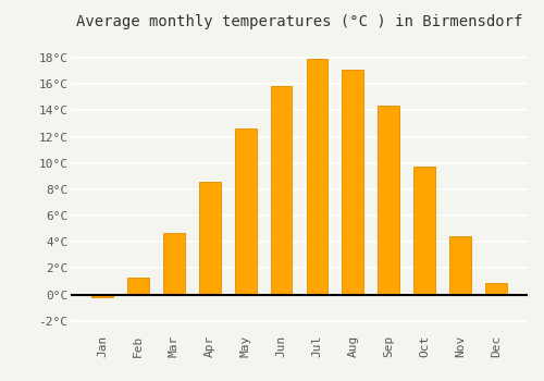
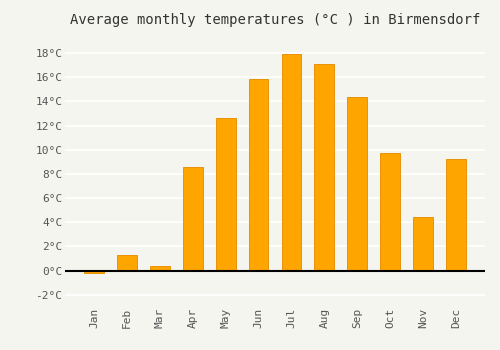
Mar: 4.7°C -> 0.4°C
Dec: 0.9°C -> 9.2°C
